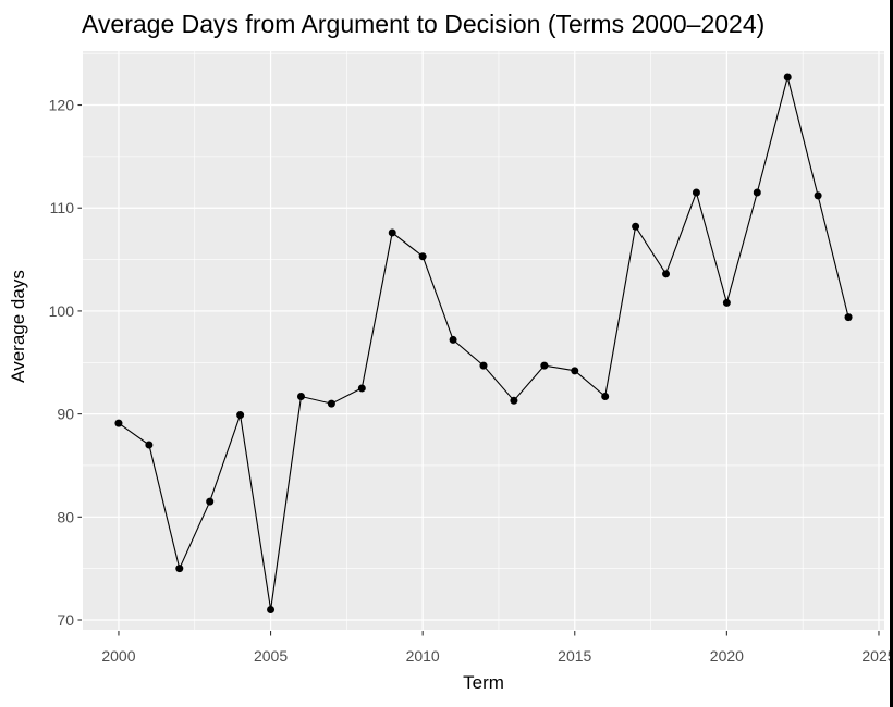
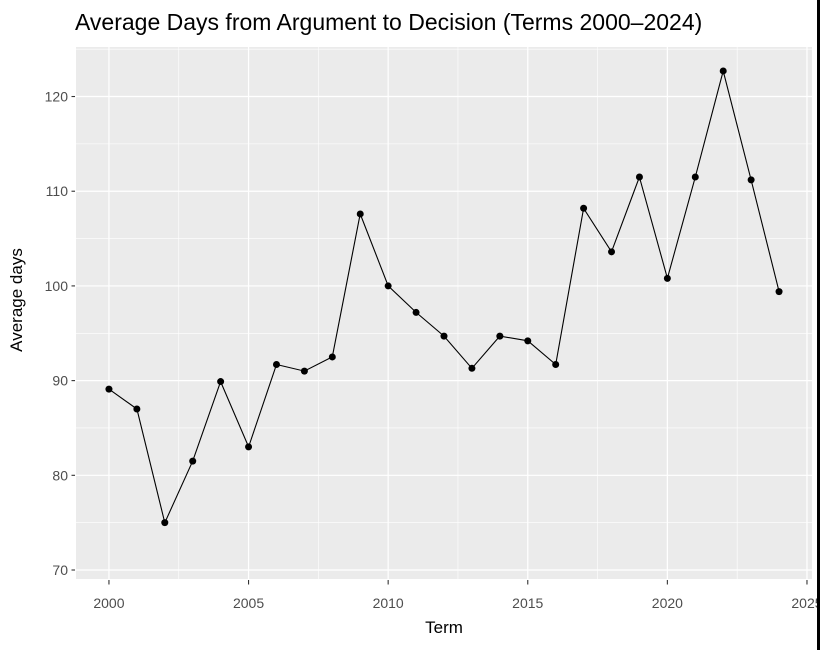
2005: 71 -> 83
2010: 105 -> 100
